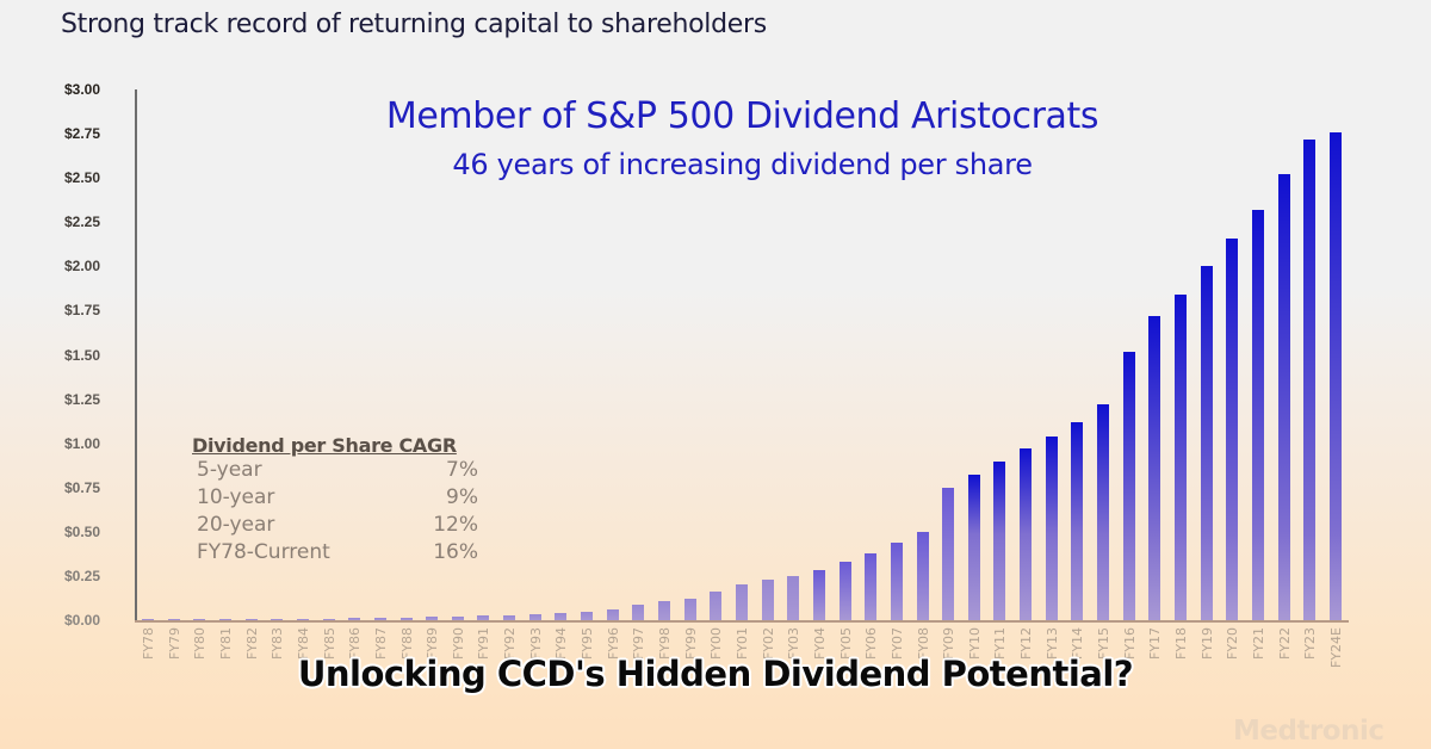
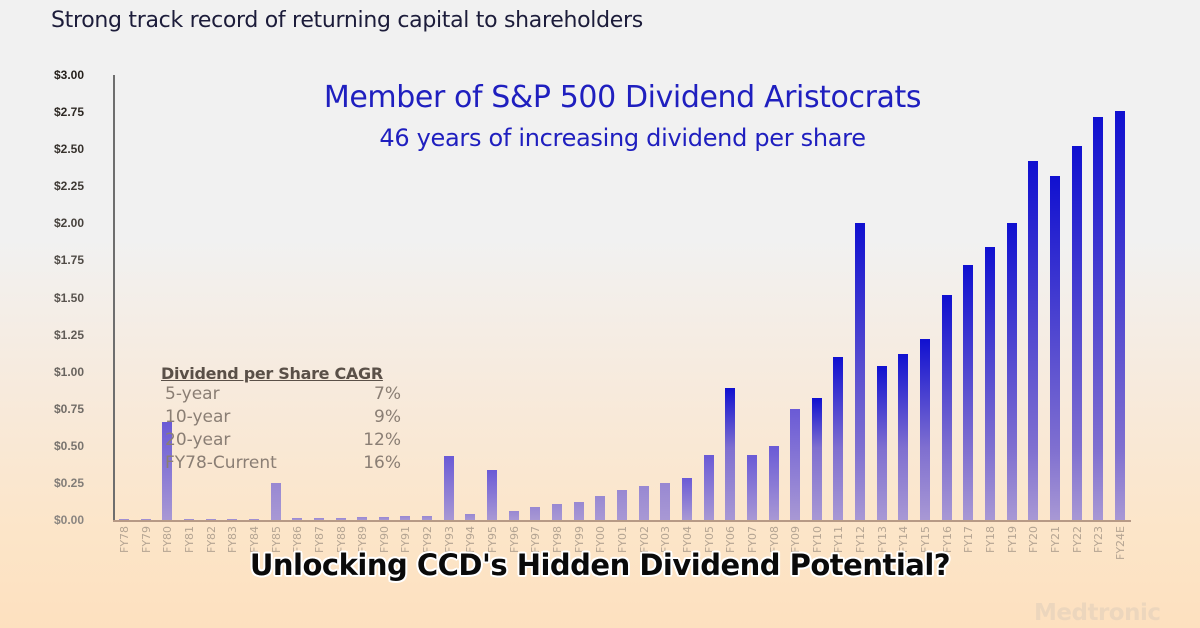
FY80: $0.01 -> $0.66
FY85: $0.01 -> $0.25
FY93: $0.03 -> $0.43
FY95: $0.04 -> $0.34
FY05: $0.33 -> $0.44
FY06: $0.38 -> $0.89
FY11: $0.90 -> $1.10
FY12: $0.97 -> $2.00
FY20: $2.16 -> $2.42
